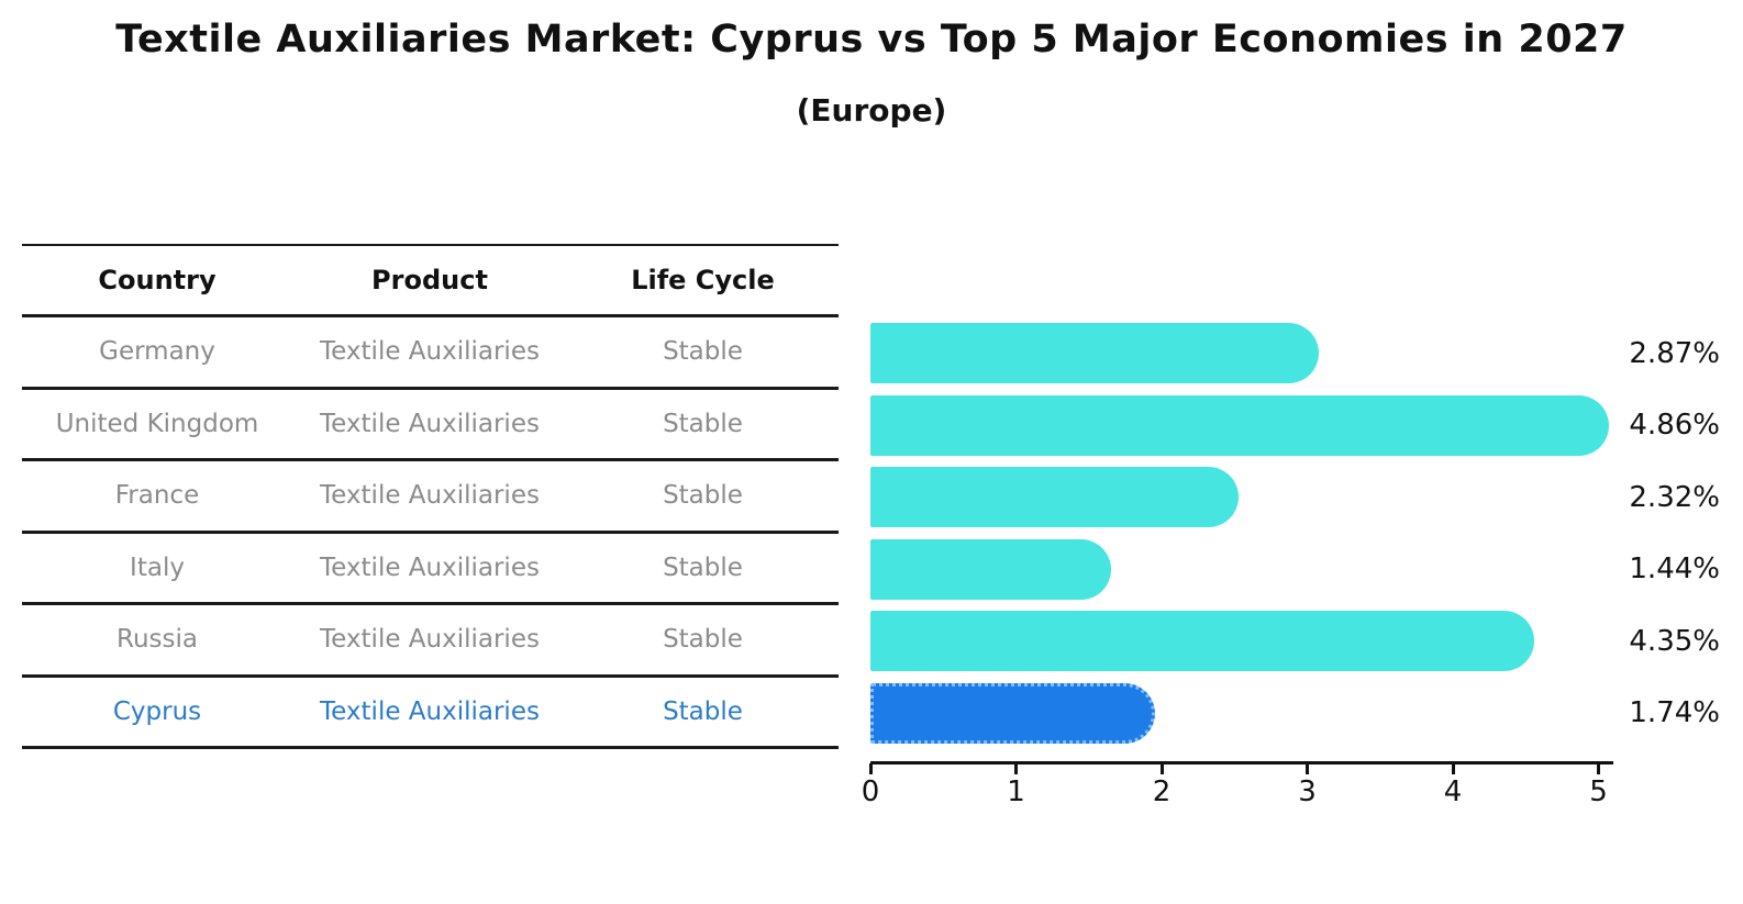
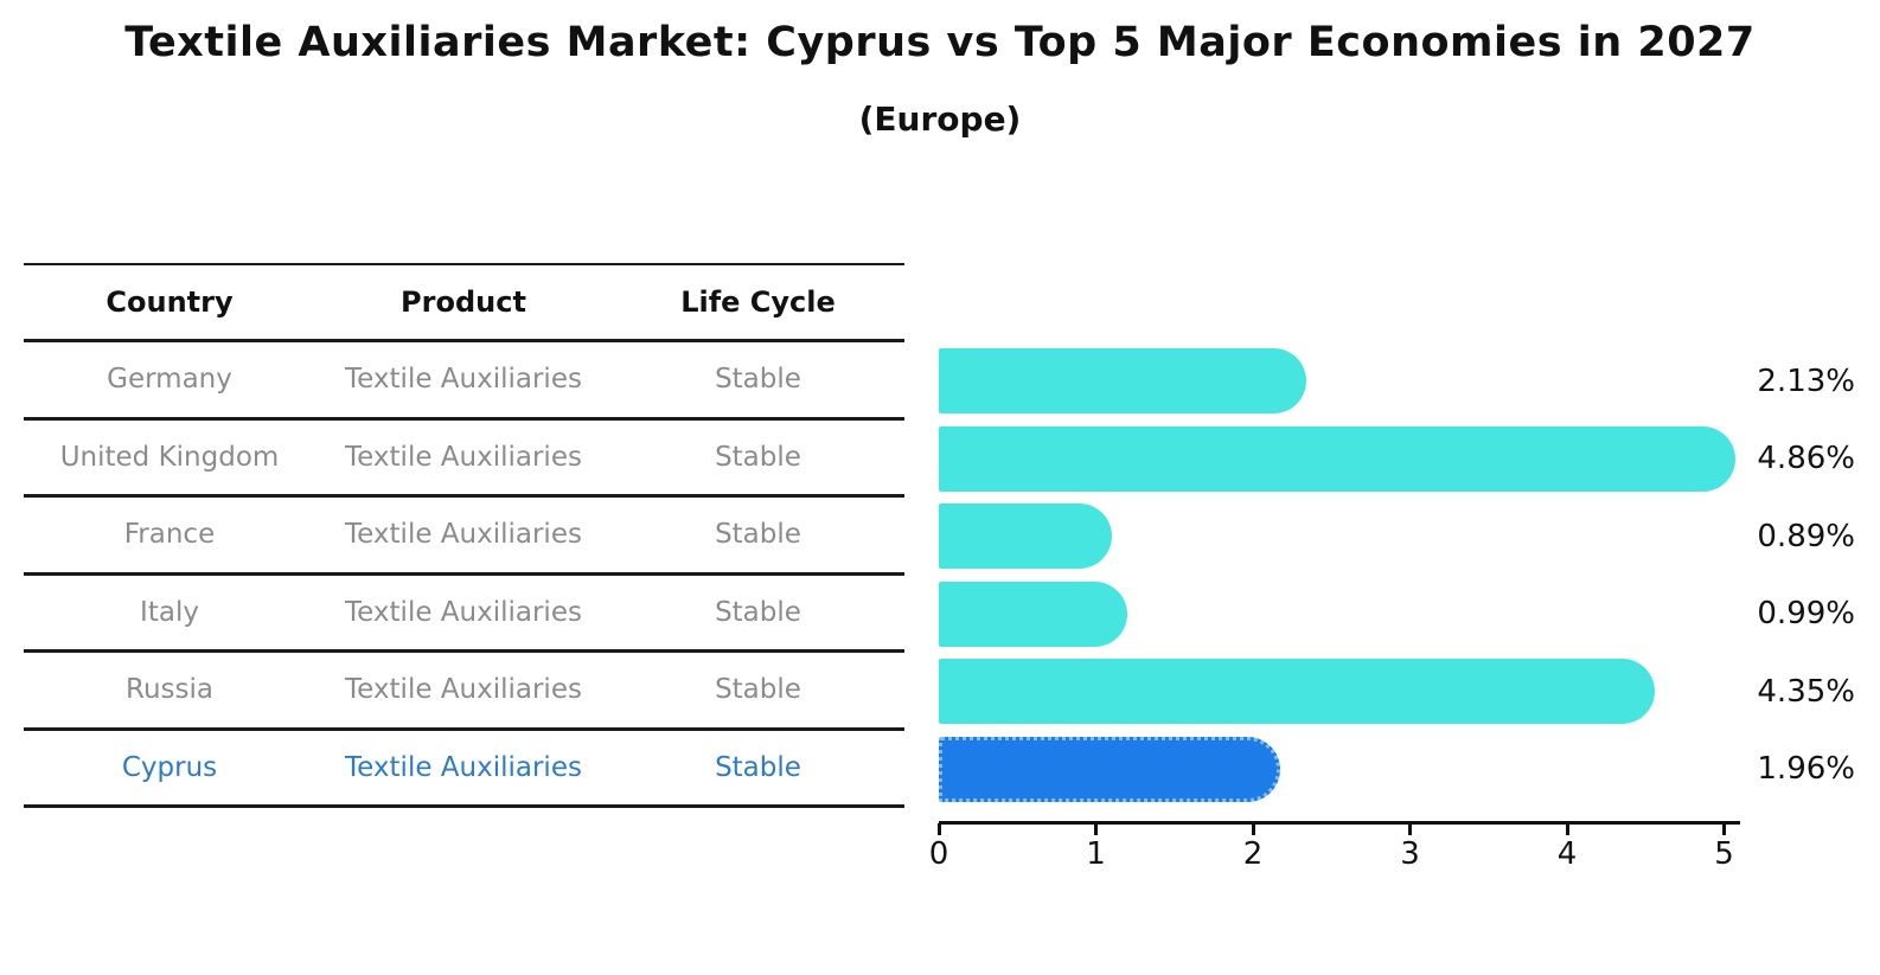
Germany: 2.87% -> 2.13%
France: 2.32% -> 0.89%
Italy: 1.44% -> 0.99%
Cyprus: 1.74% -> 1.96%
